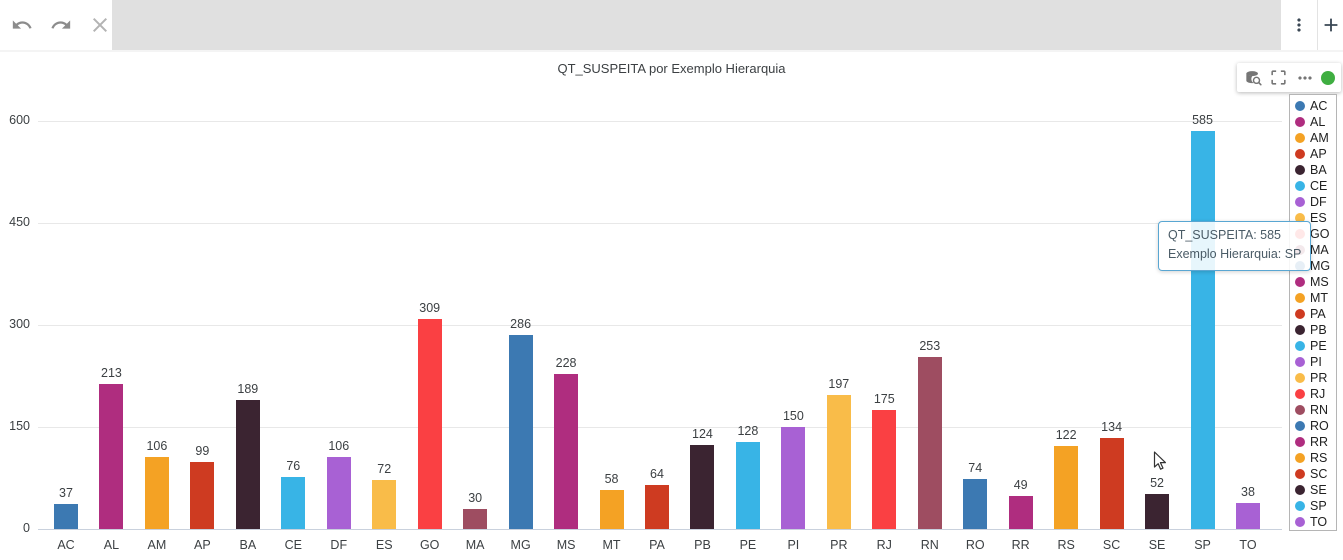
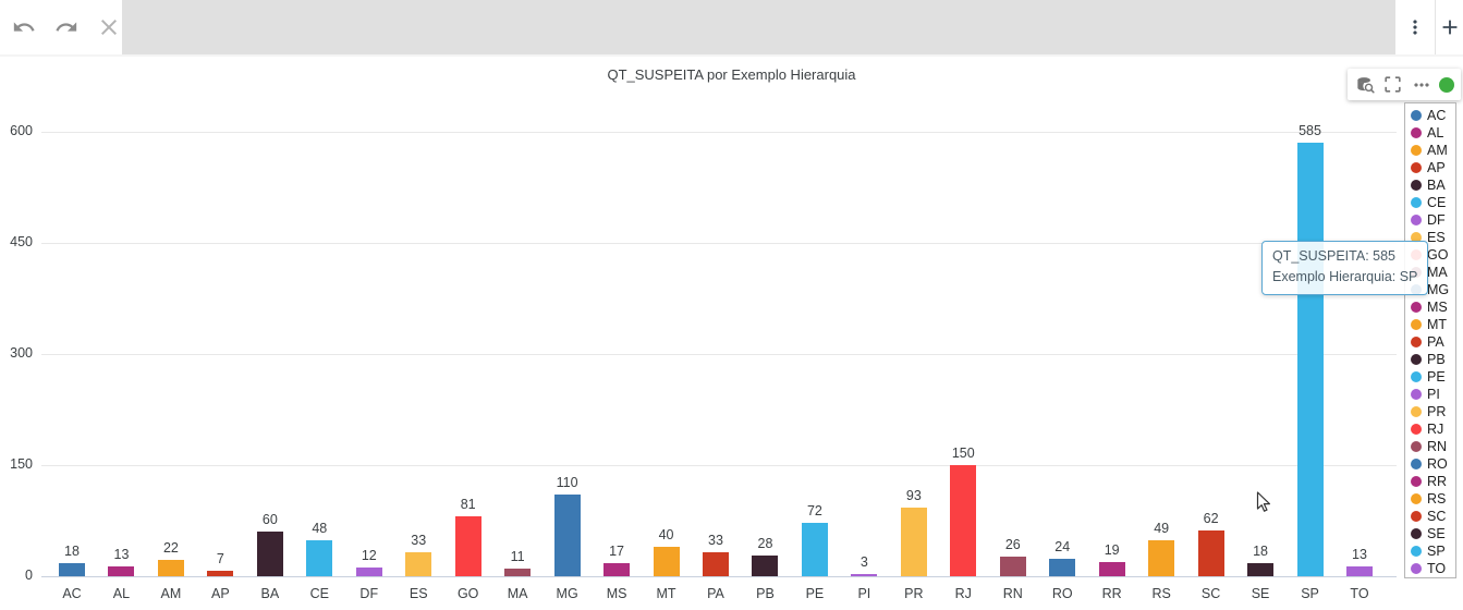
AC: 37 -> 18
AL: 213 -> 13
AM: 106 -> 22
AP: 99 -> 7
BA: 189 -> 60
CE: 76 -> 48
DF: 106 -> 12
ES: 72 -> 33
GO: 309 -> 81
MA: 30 -> 11
MG: 286 -> 110
MS: 228 -> 17
MT: 58 -> 40
PA: 64 -> 33
PB: 124 -> 28
PE: 128 -> 72
PI: 150 -> 3
PR: 197 -> 93
RJ: 175 -> 150
RN: 253 -> 26
RO: 74 -> 24
RR: 49 -> 19
RS: 122 -> 49
SC: 134 -> 62
SE: 52 -> 18
TO: 38 -> 13
